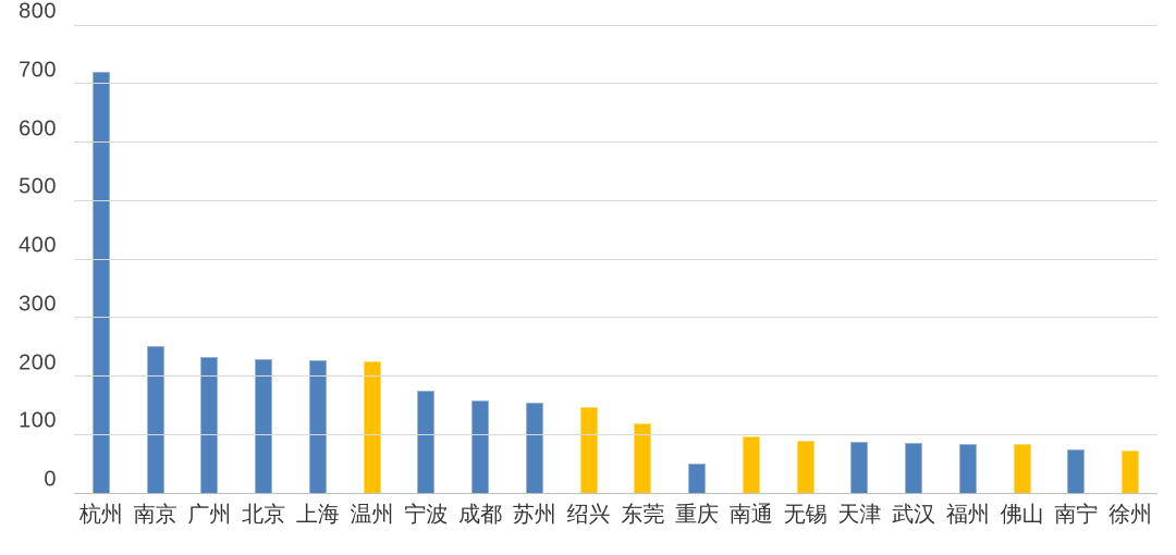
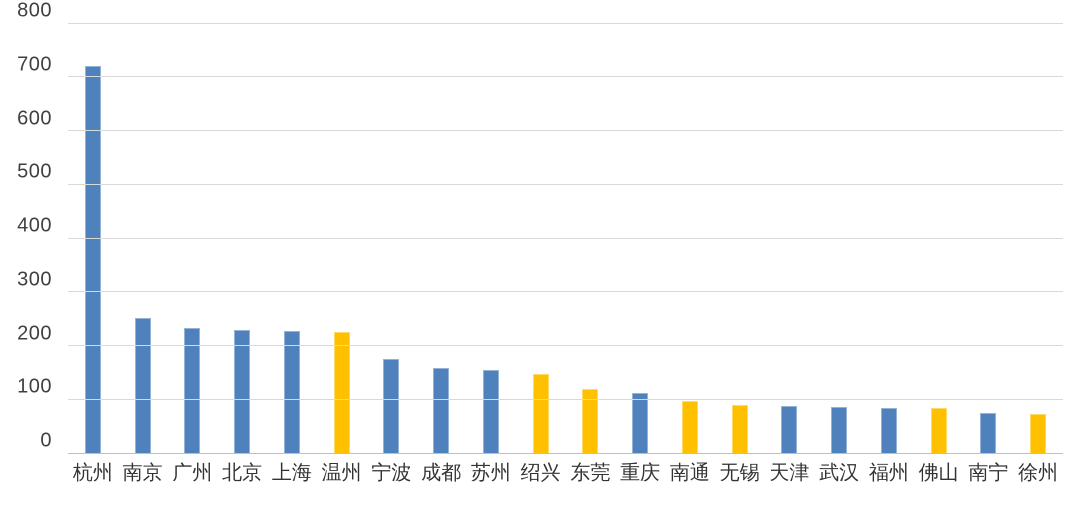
重庆: 50 -> 110
